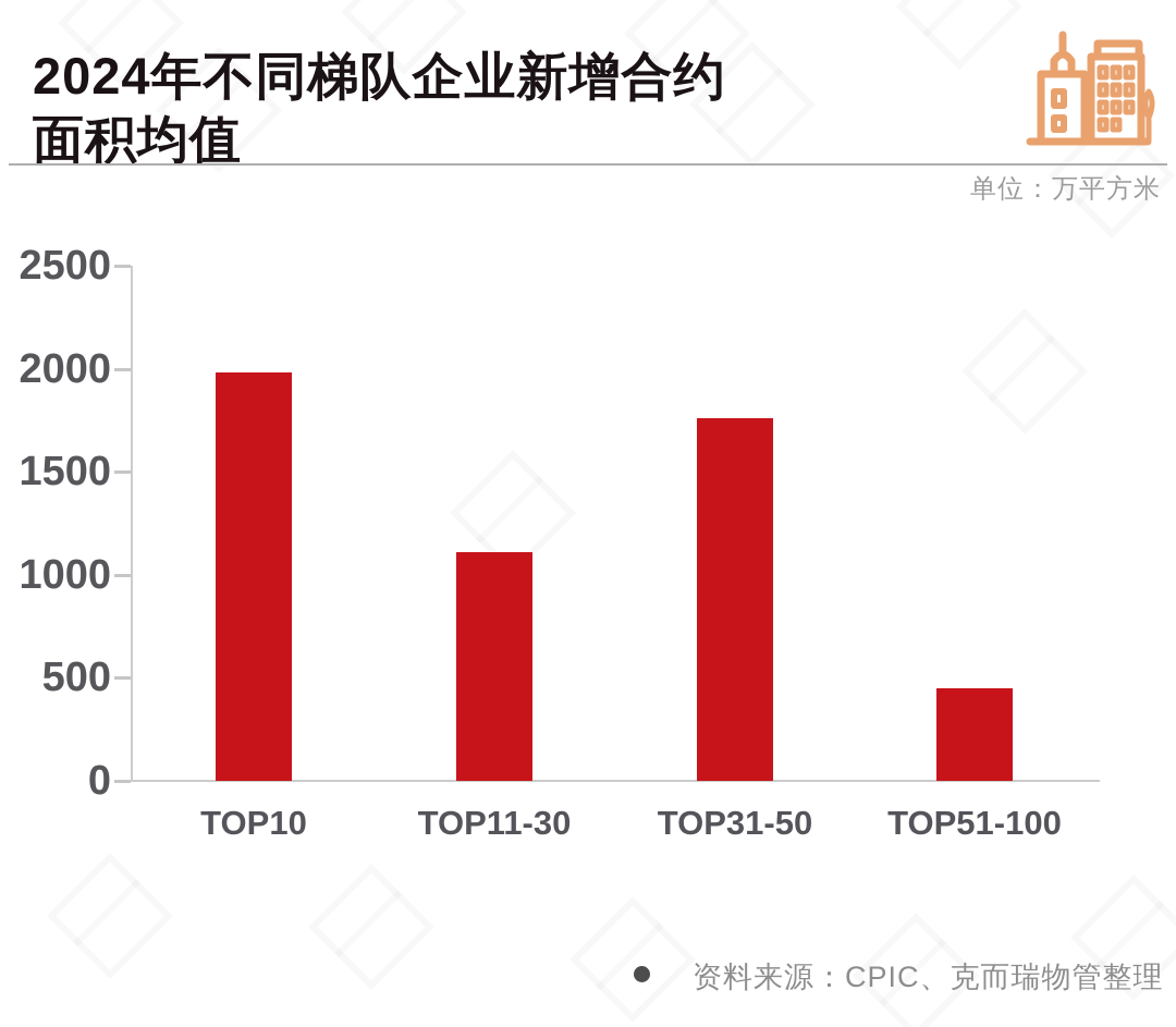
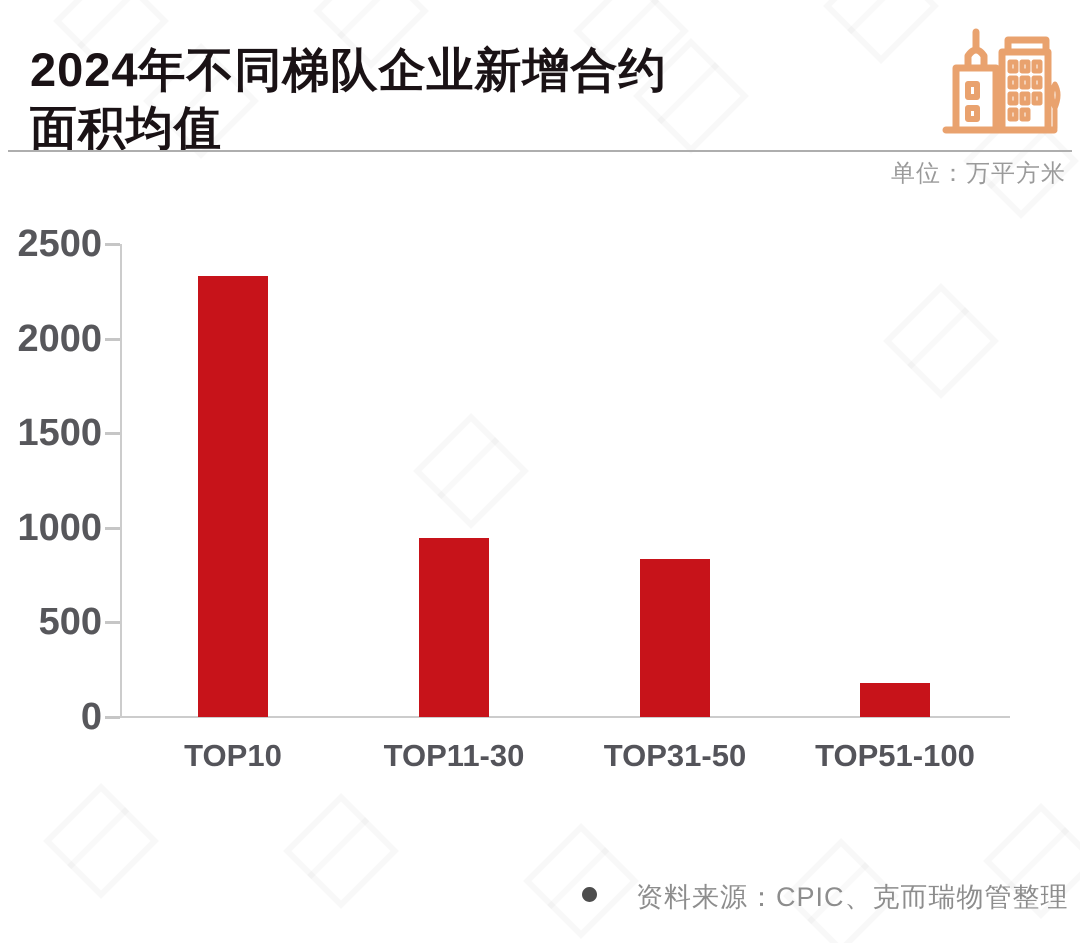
TOP10: 1980 -> 2330
TOP11-30: 1110 -> 940
TOP31-50: 1760 -> 840
TOP51-100: 450 -> 180
